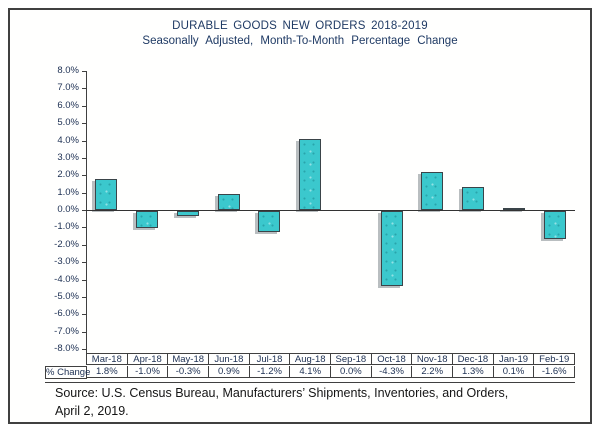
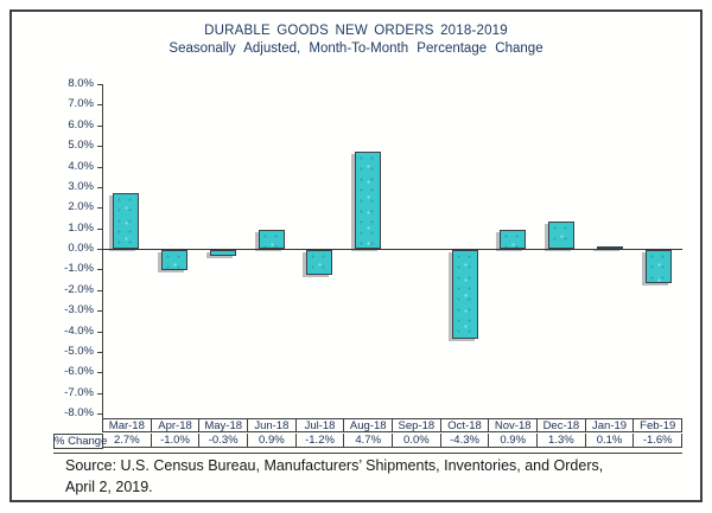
Mar-18: 1.8% -> 2.7%
Aug-18: 4.1% -> 4.7%
Nov-18: 2.2% -> 0.9%
